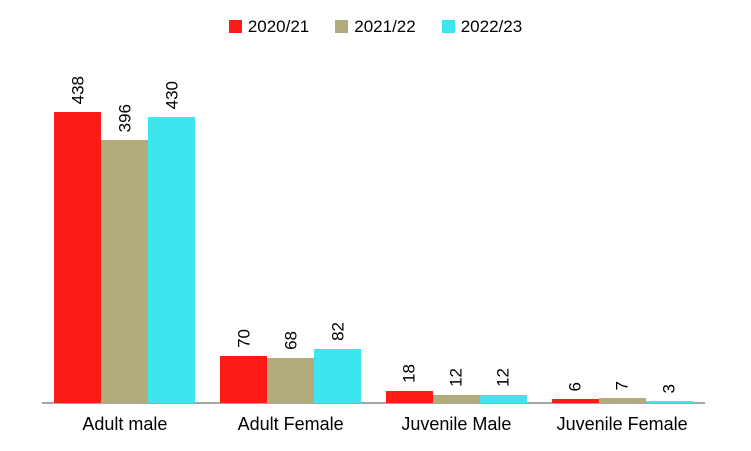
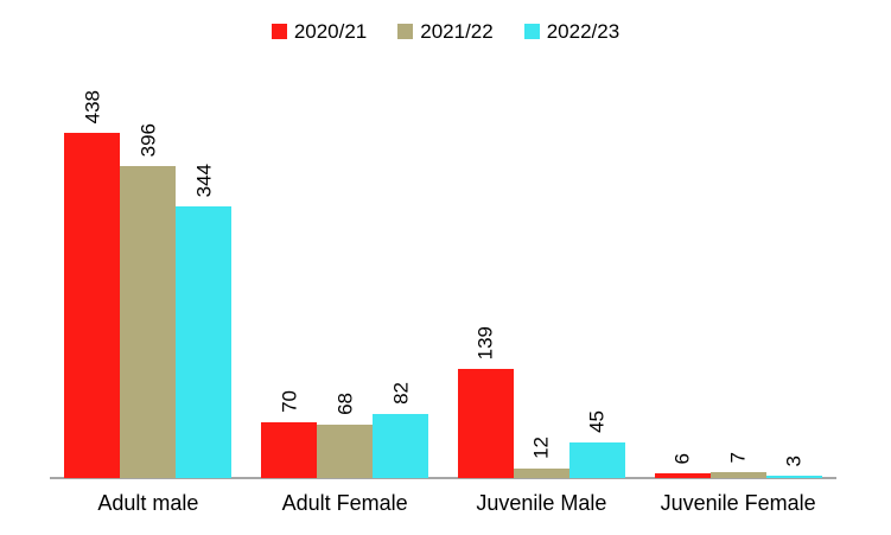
2022/23/Adult male: 430 -> 344
2020/21/Juvenile Male: 18 -> 139
2022/23/Juvenile Male: 12 -> 45
